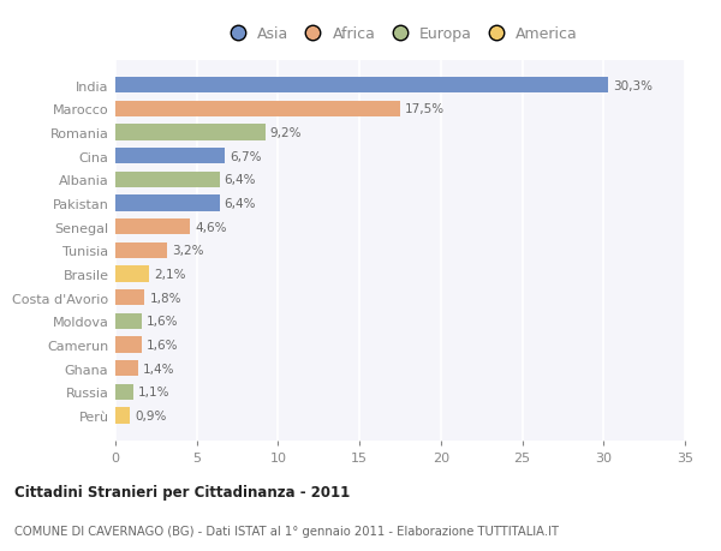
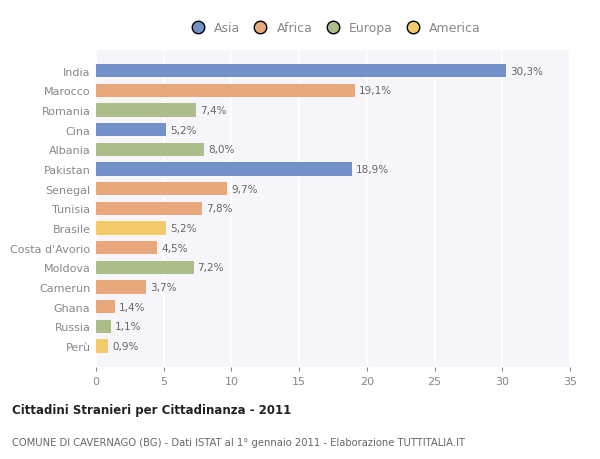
Marocco: 17,5% -> 19,1%
Romania: 9,2% -> 7,4%
Cina: 6,7% -> 5,2%
Albania: 6,4% -> 8,0%
Pakistan: 6,4% -> 18,9%
Senegal: 4,6% -> 9,7%
Tunisia: 3,2% -> 7,8%
Brasile: 2,1% -> 5,2%
Costa d'Avorio: 1,8% -> 4,5%
Moldova: 1,6% -> 7,2%
Camerun: 1,6% -> 3,7%
